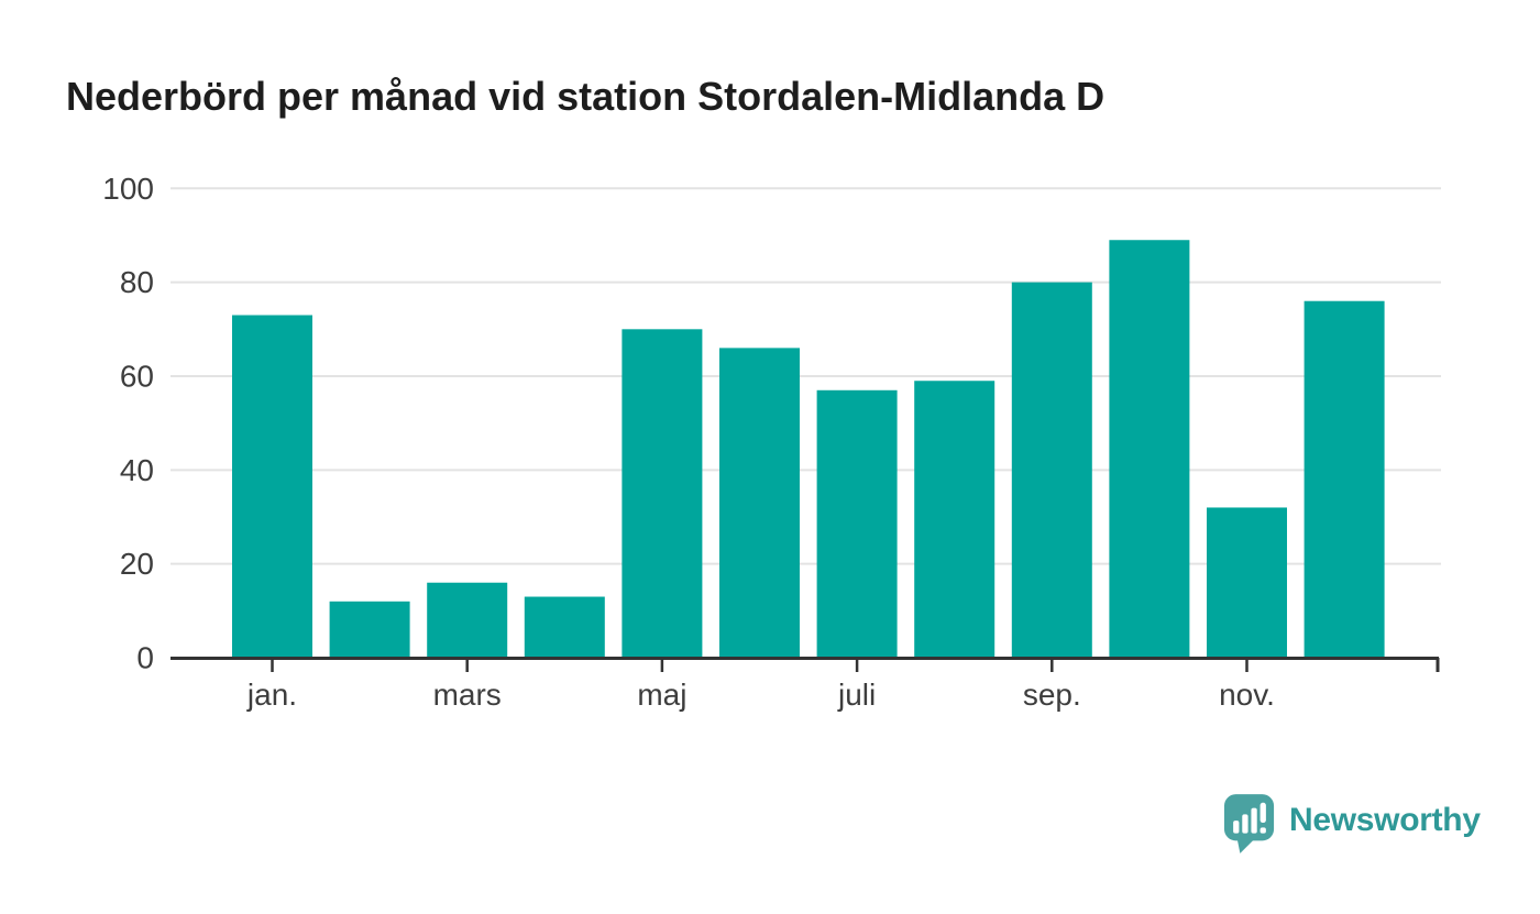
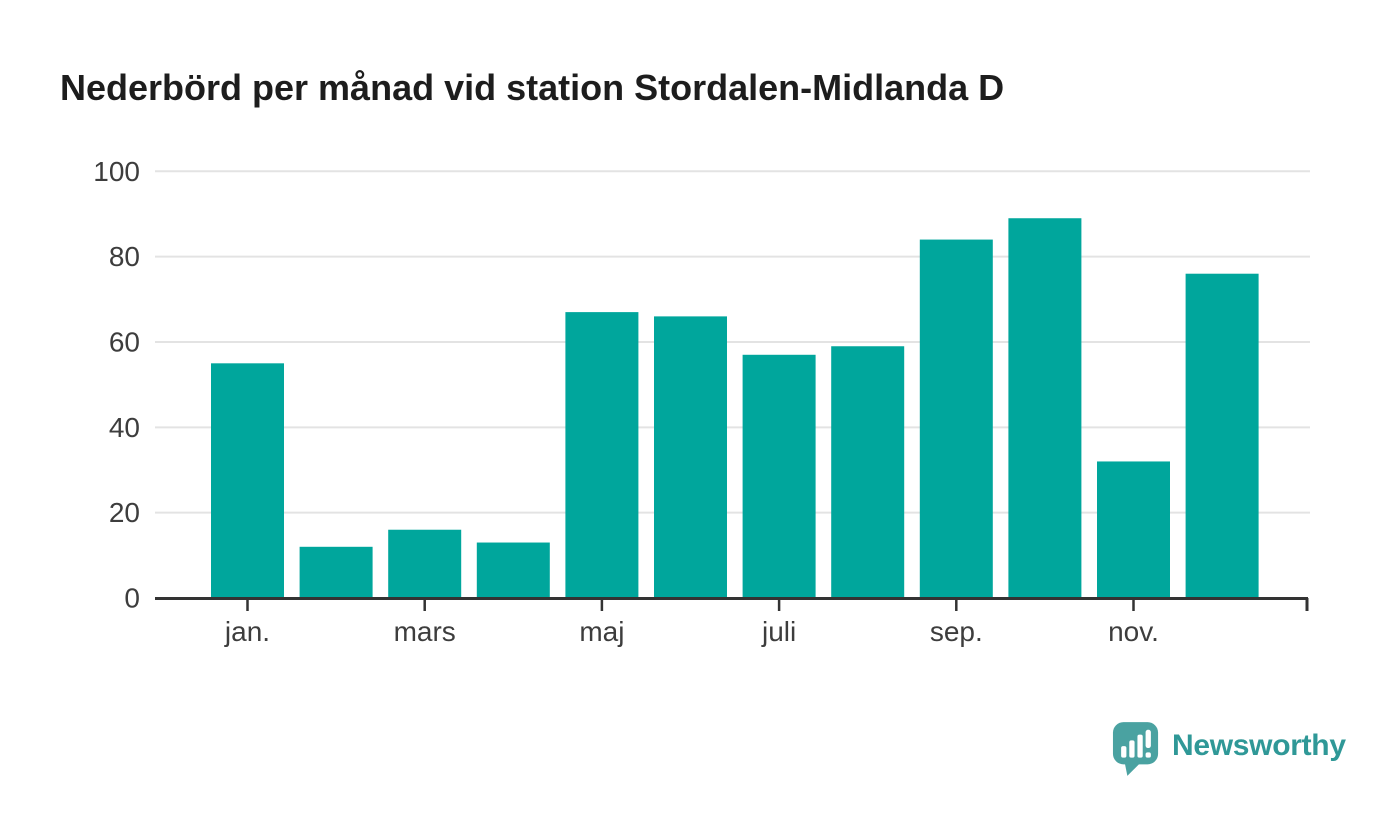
jan.: 73 -> 55
maj: 70 -> 67
sep.: 80 -> 84
